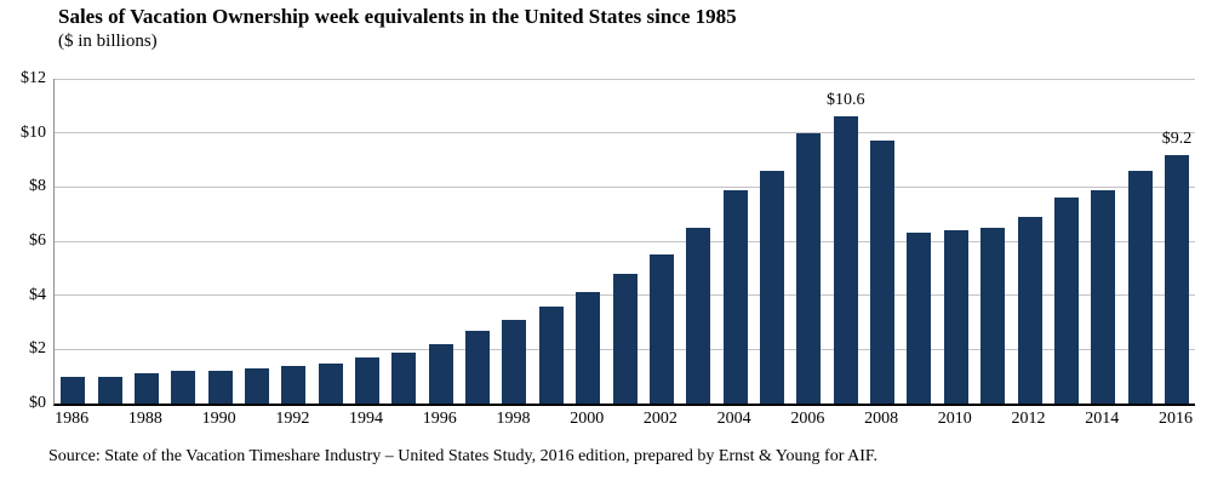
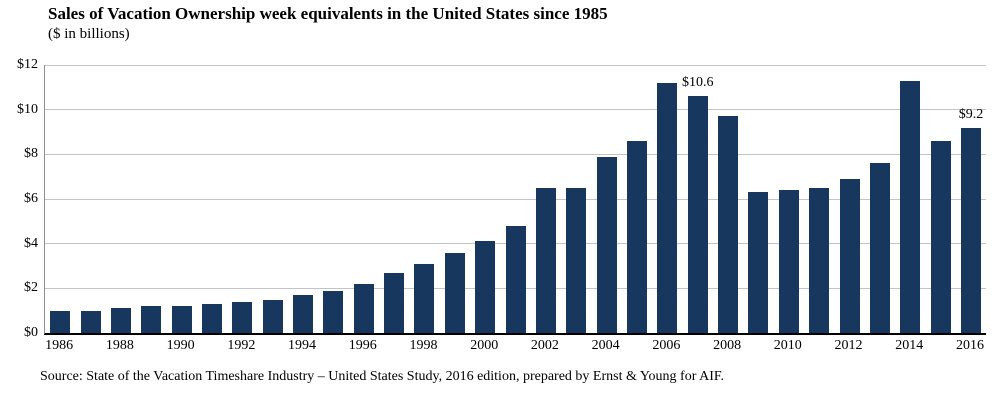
2002: $5.5 -> $6.5
2006: $10.0 -> $11.2
2014: $7.9 -> $11.3
